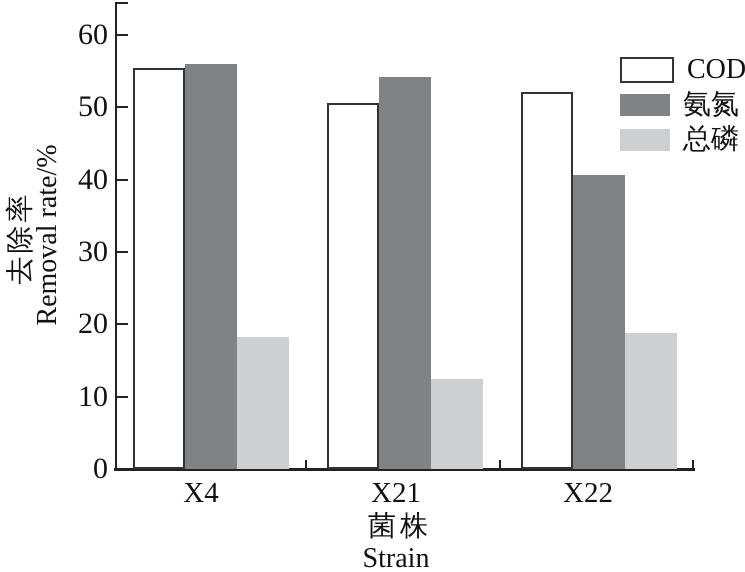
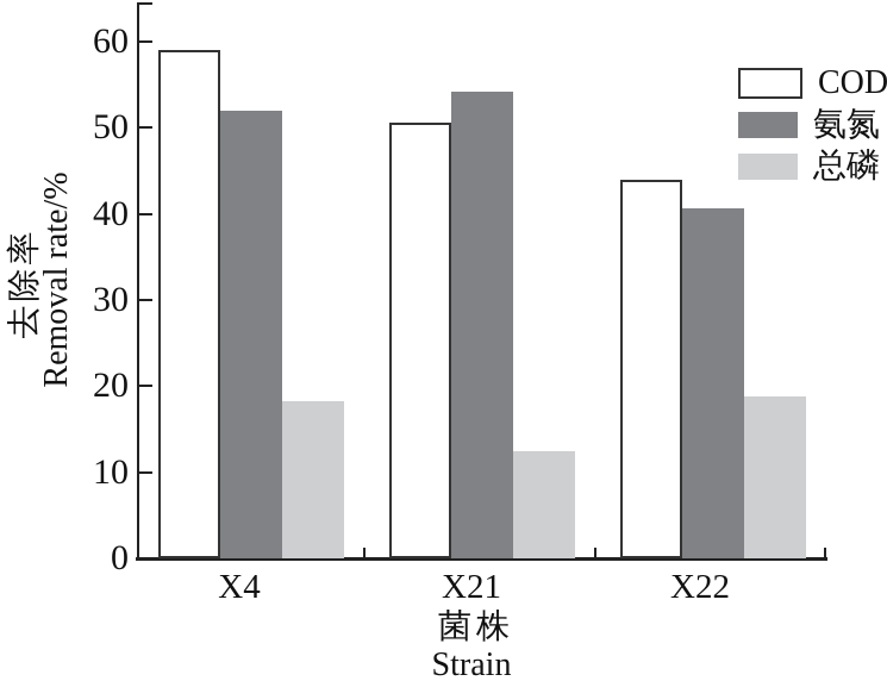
COD/X4: 55 -> 59
氨氮/X4: 56 -> 52
COD/X22: 52 -> 44
